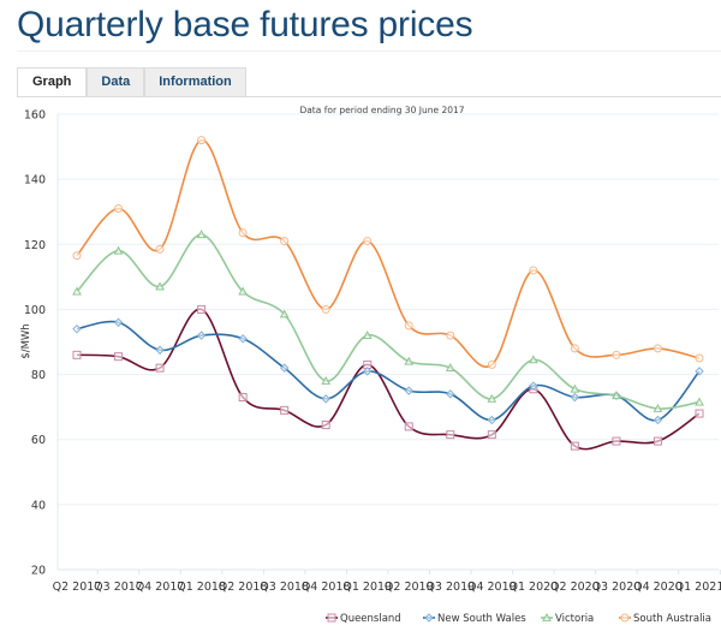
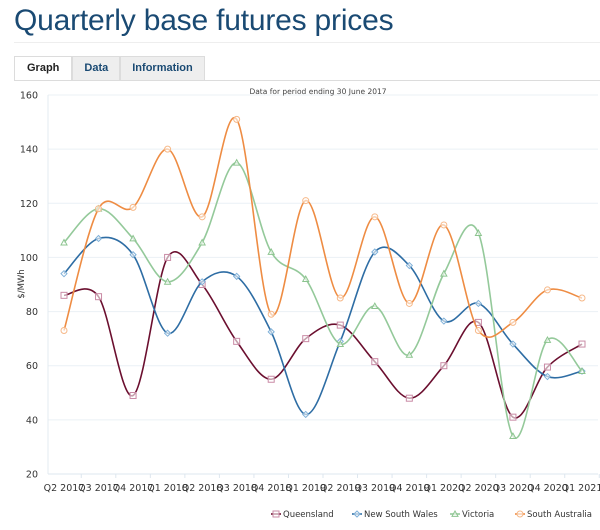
South Australia/Q2 2017: 116 -> 73
New South Wales/Q3 2017: 96 -> 107
South Australia/Q3 2017: 131 -> 118
Queensland/Q4 2017: 82 -> 49
New South Wales/Q4 2017: 88 -> 101
New South Wales/Q1 2018: 92 -> 72
Victoria/Q1 2018: 123 -> 91
South Australia/Q1 2018: 152 -> 140
Queensland/Q2 2018: 73 -> 90
South Australia/Q2 2018: 124 -> 115
New South Wales/Q3 2018: 82 -> 93
Victoria/Q3 2018: 98 -> 135
South Australia/Q3 2018: 121 -> 151
Queensland/Q4 2018: 64 -> 55
Victoria/Q4 2018: 78 -> 102
South Australia/Q4 2018: 100 -> 79
Queensland/Q1 2019: 83 -> 70
New South Wales/Q1 2019: 81 -> 42
Queensland/Q2 2019: 64 -> 75
New South Wales/Q2 2019: 75 -> 69
Victoria/Q2 2019: 84 -> 68
South Australia/Q2 2019: 95 -> 85
New South Wales/Q3 2019: 74 -> 102
South Australia/Q3 2019: 92 -> 115
Queensland/Q4 2019: 62 -> 48
New South Wales/Q4 2019: 66 -> 97
Victoria/Q4 2019: 72 -> 64
Queensland/Q1 2020: 76 -> 60
Victoria/Q1 2020: 84 -> 94
Queensland/Q2 2020: 58 -> 76
New South Wales/Q2 2020: 73 -> 83
Victoria/Q2 2020: 76 -> 109
South Australia/Q2 2020: 88 -> 73
Queensland/Q3 2020: 60 -> 41
New South Wales/Q3 2020: 74 -> 68
Victoria/Q3 2020: 74 -> 34
South Australia/Q3 2020: 86 -> 76
New South Wales/Q4 2020: 66 -> 56
New South Wales/Q1 2021: 81 -> 58
Victoria/Q1 2021: 72 -> 58
